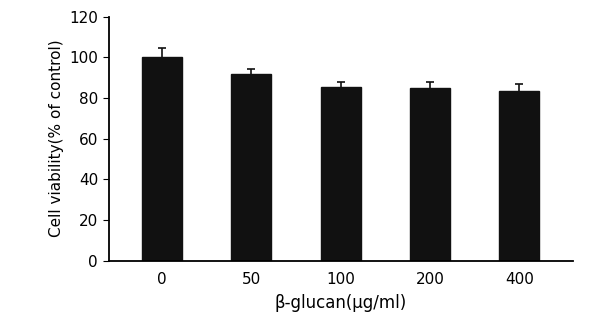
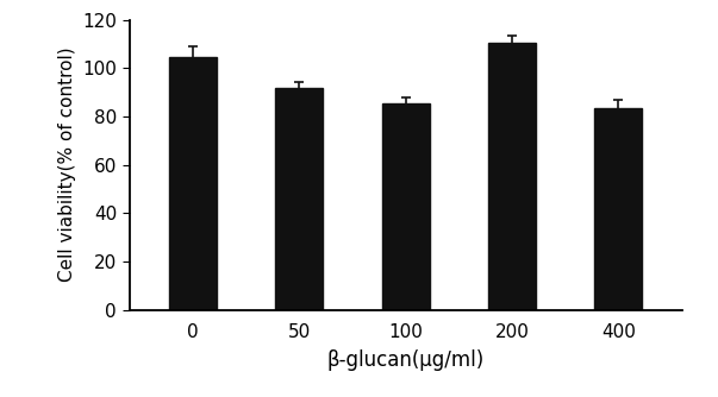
0: 100.0 -> 104.5
200: 85.0 -> 110.5
